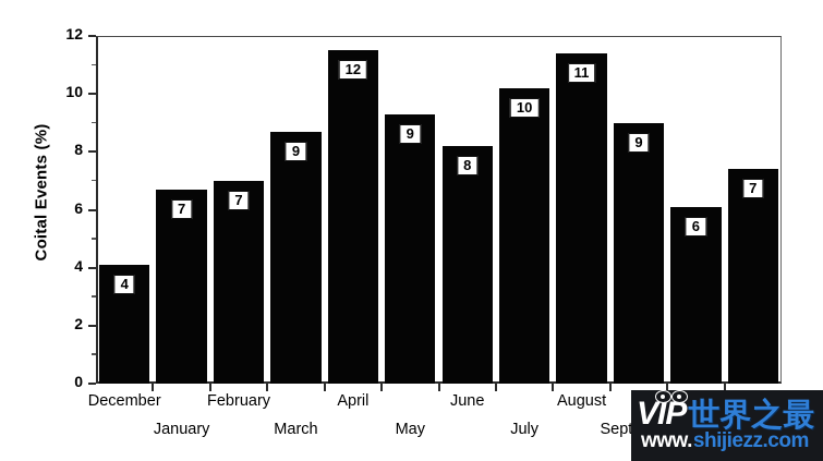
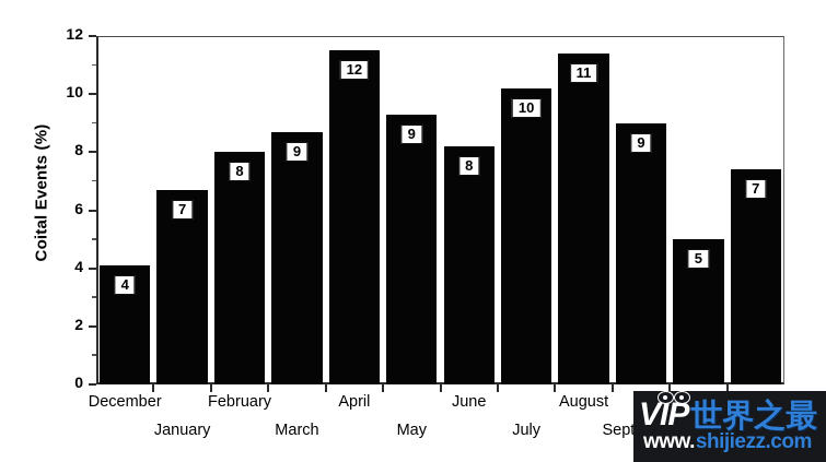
February: 7 -> 8
October: 6 -> 5
